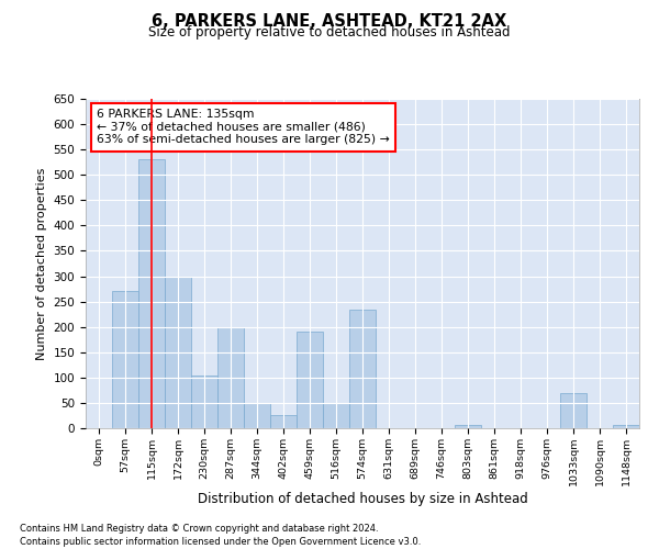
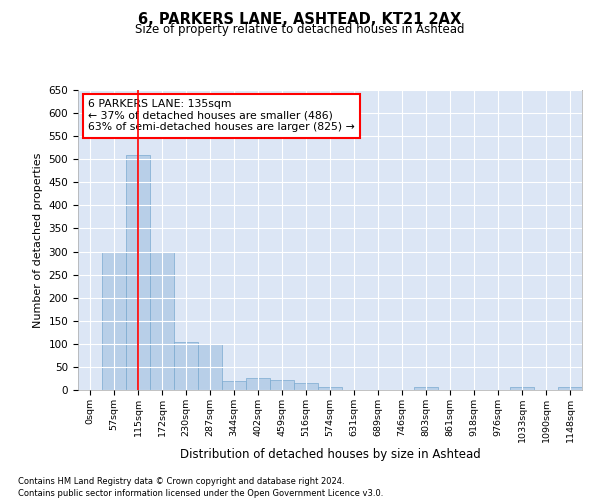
57sqm: 270 -> 300
115sqm: 530 -> 510
287sqm: 200 -> 100
344sqm: 50 -> 20
459sqm: 190 -> 22
516sqm: 50 -> 15
574sqm: 235 -> 7
1033sqm: 70 -> 7
